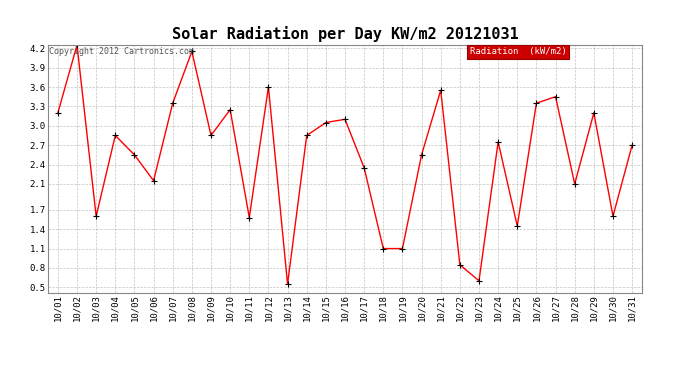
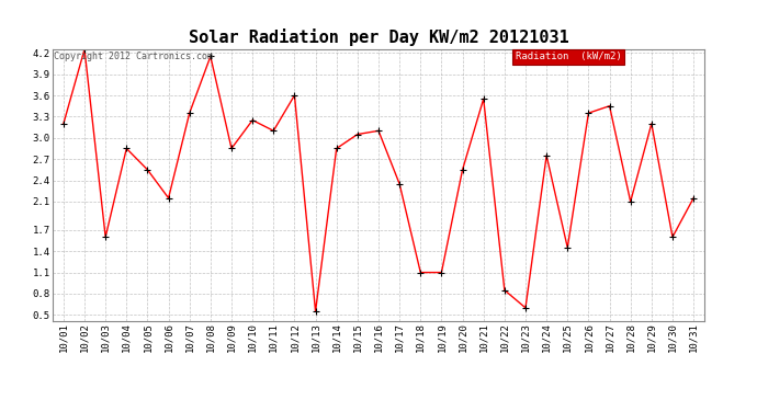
10/11: 1.58 -> 3.10
10/31: 2.70 -> 2.15
